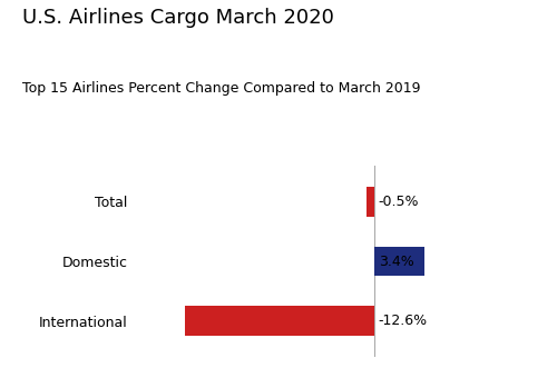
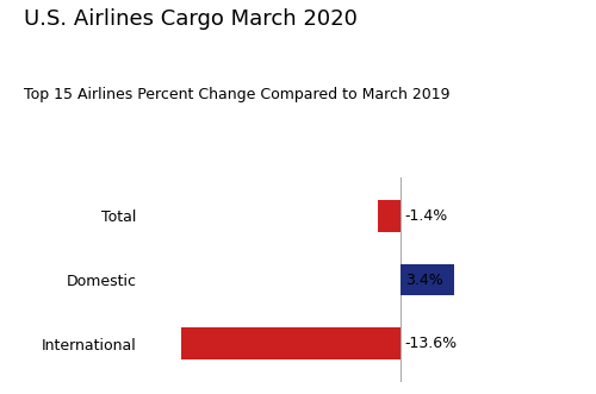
Total: -0.5% -> -1.4%
International: -12.6% -> -13.6%
